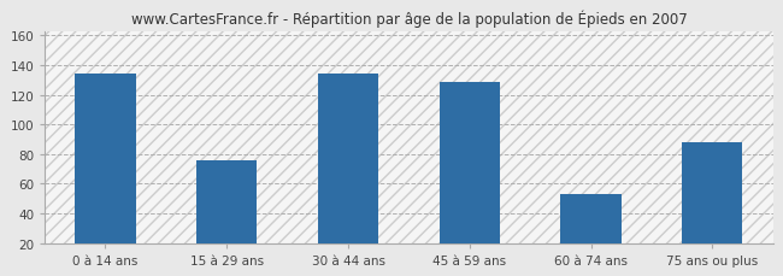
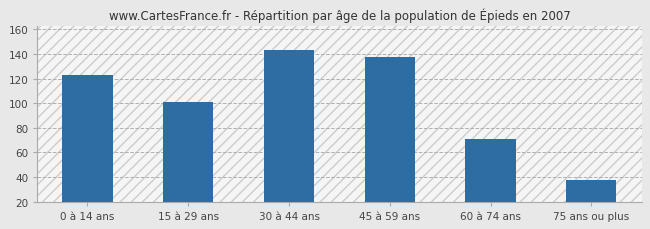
0 à 14 ans: 134 -> 123
15 à 29 ans: 76 -> 101
30 à 44 ans: 134 -> 143
45 à 59 ans: 129 -> 138
60 à 74 ans: 53 -> 71
75 ans ou plus: 88 -> 38
